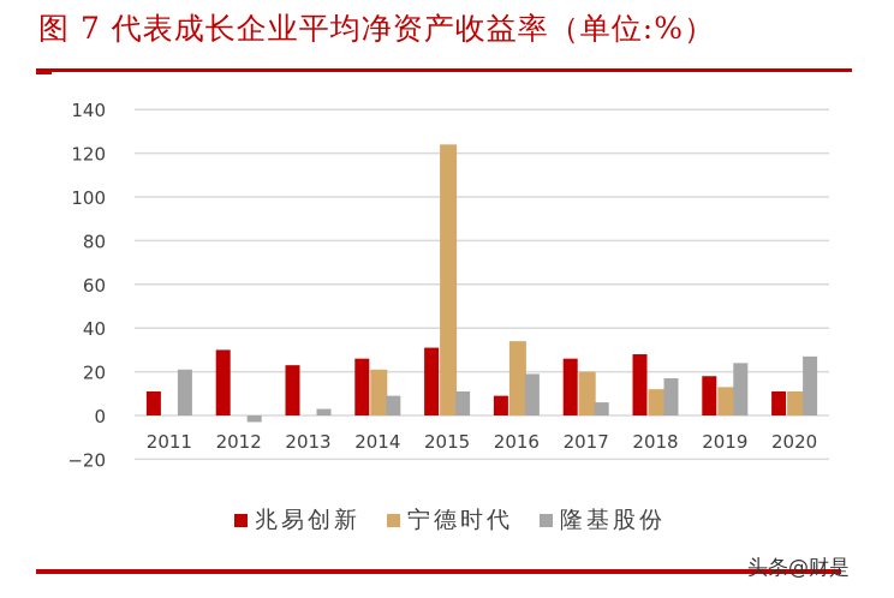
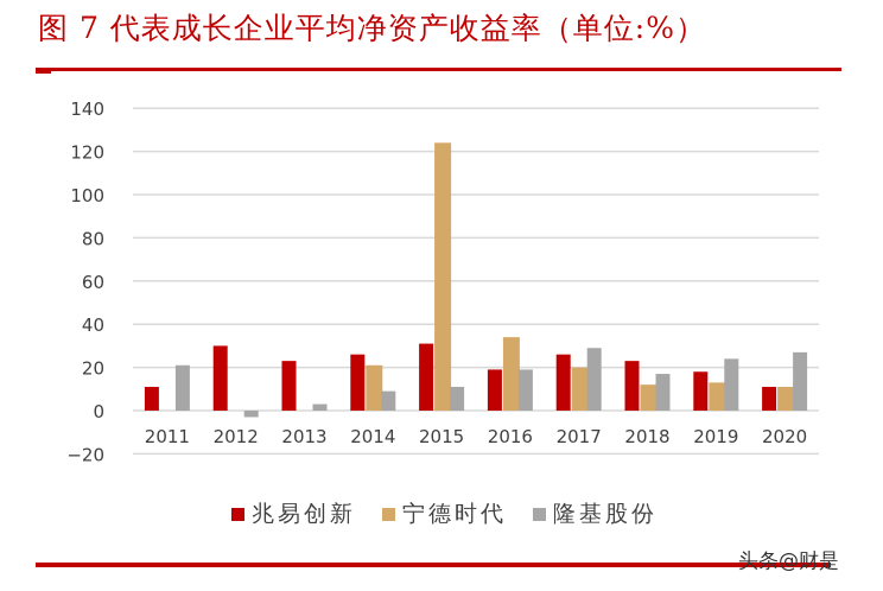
兆易创新/2016: 9 -> 19
隆基股份/2017: 6 -> 29
兆易创新/2018: 28 -> 23
